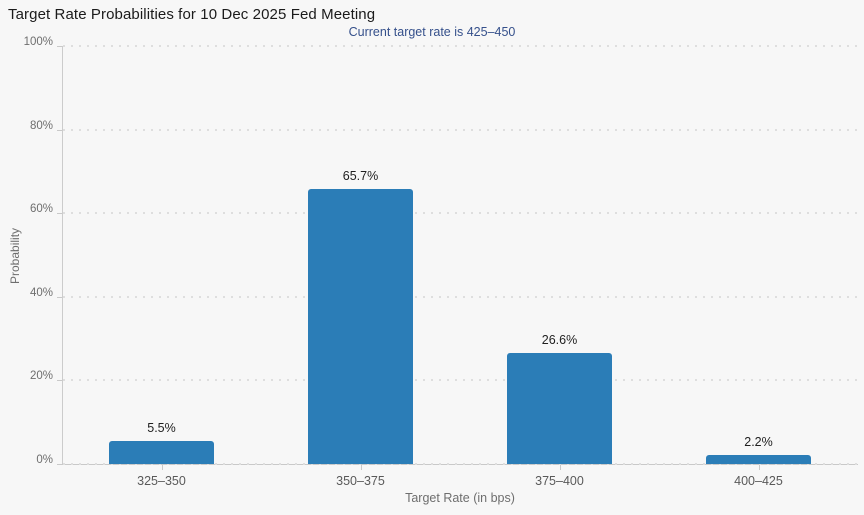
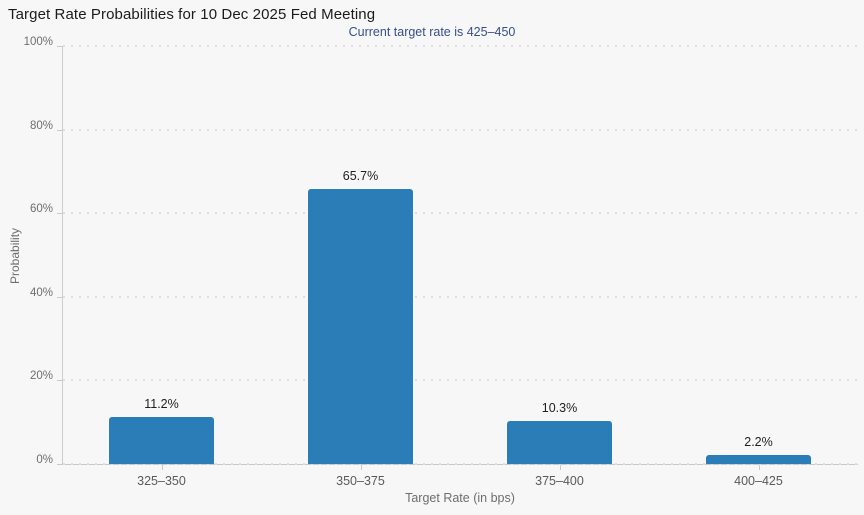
325–350: 5.5% -> 11.2%
375–400: 26.6% -> 10.3%
